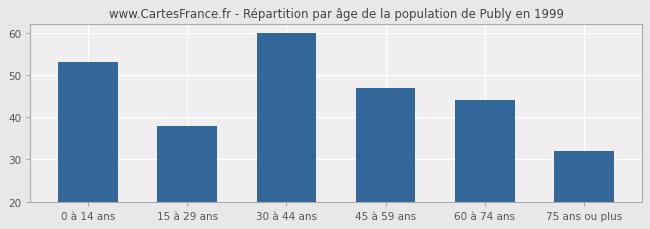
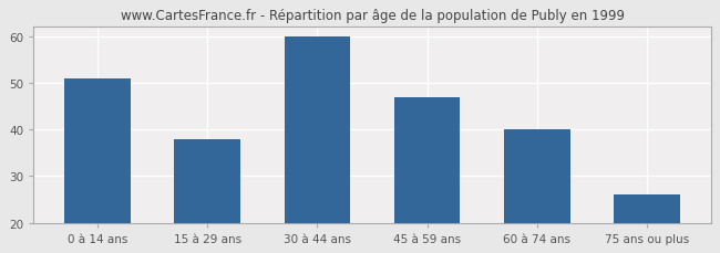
0 à 14 ans: 53 -> 51
60 à 74 ans: 44 -> 40
75 ans ou plus: 32 -> 26
